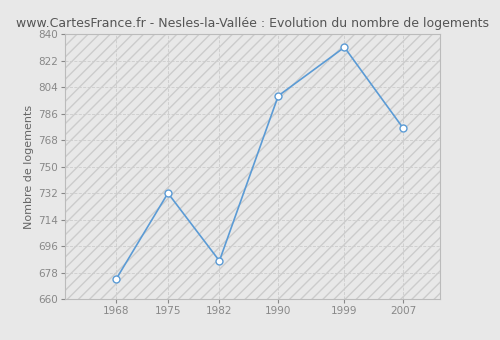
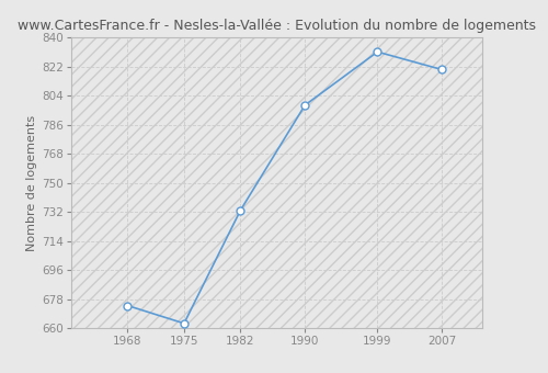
1975: 732 -> 663
1982: 686 -> 733
2007: 776 -> 820
